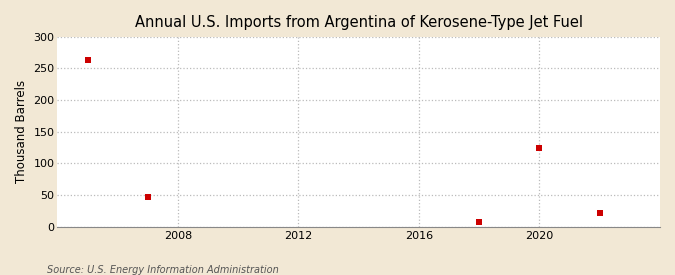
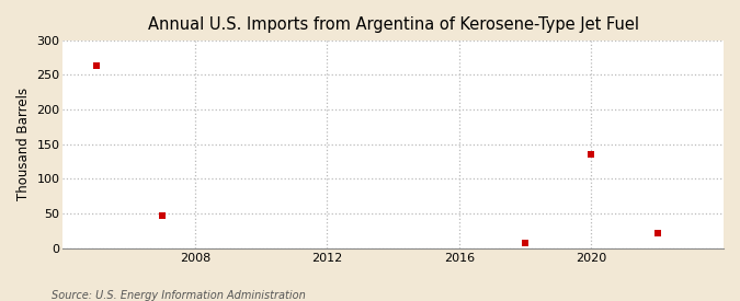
2020: 124 -> 136
